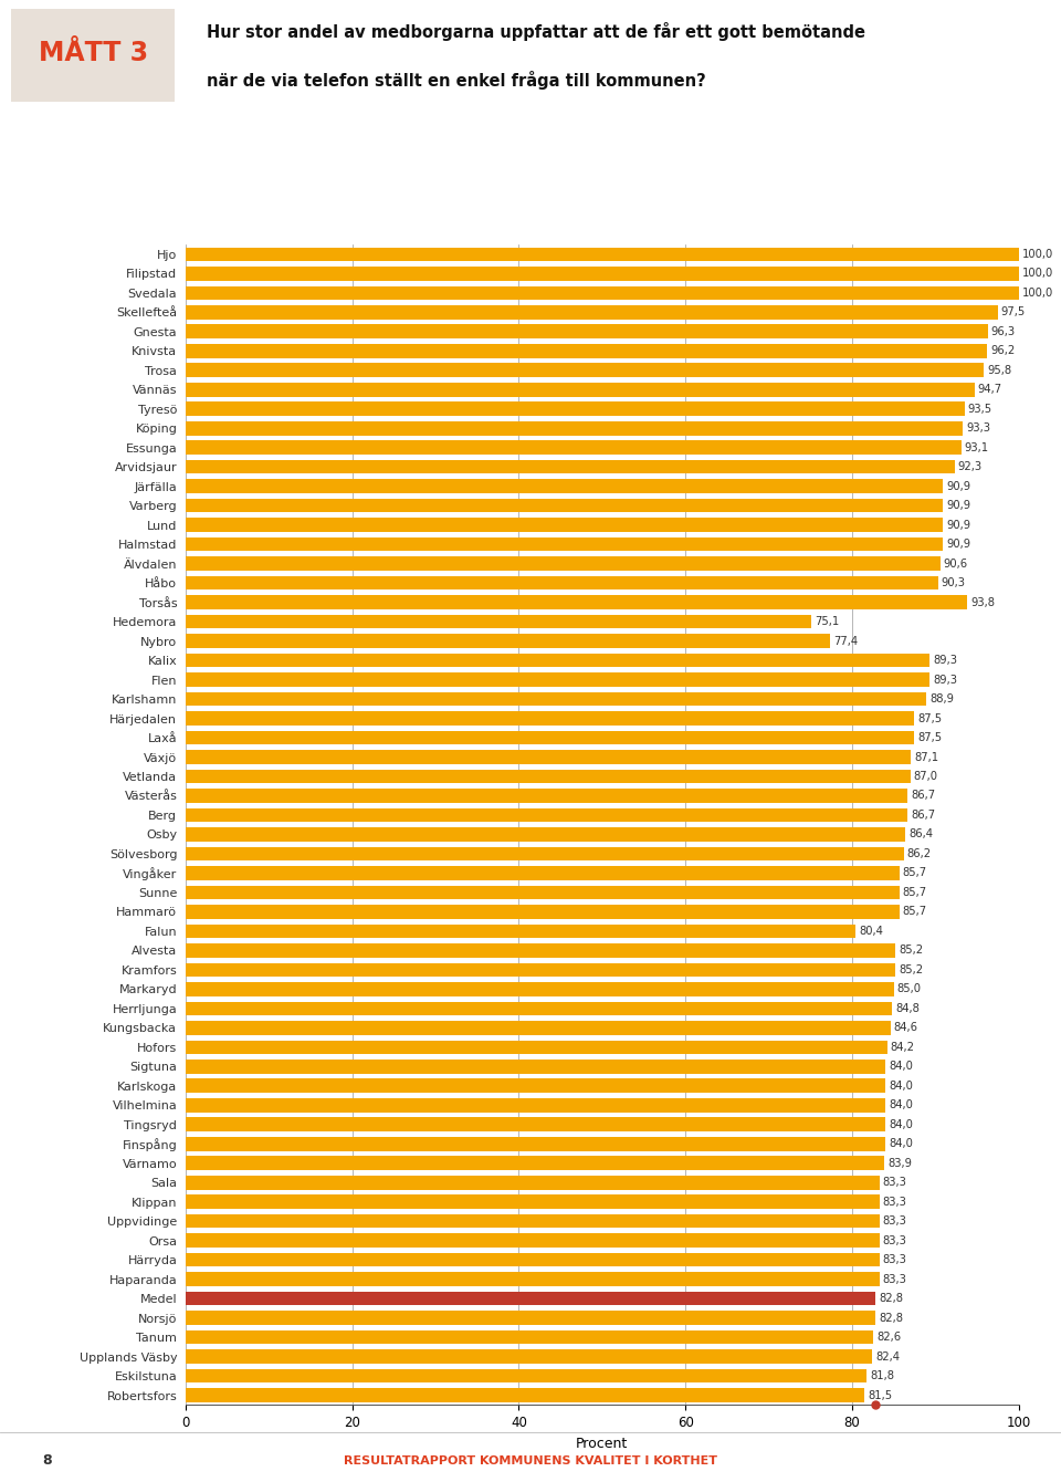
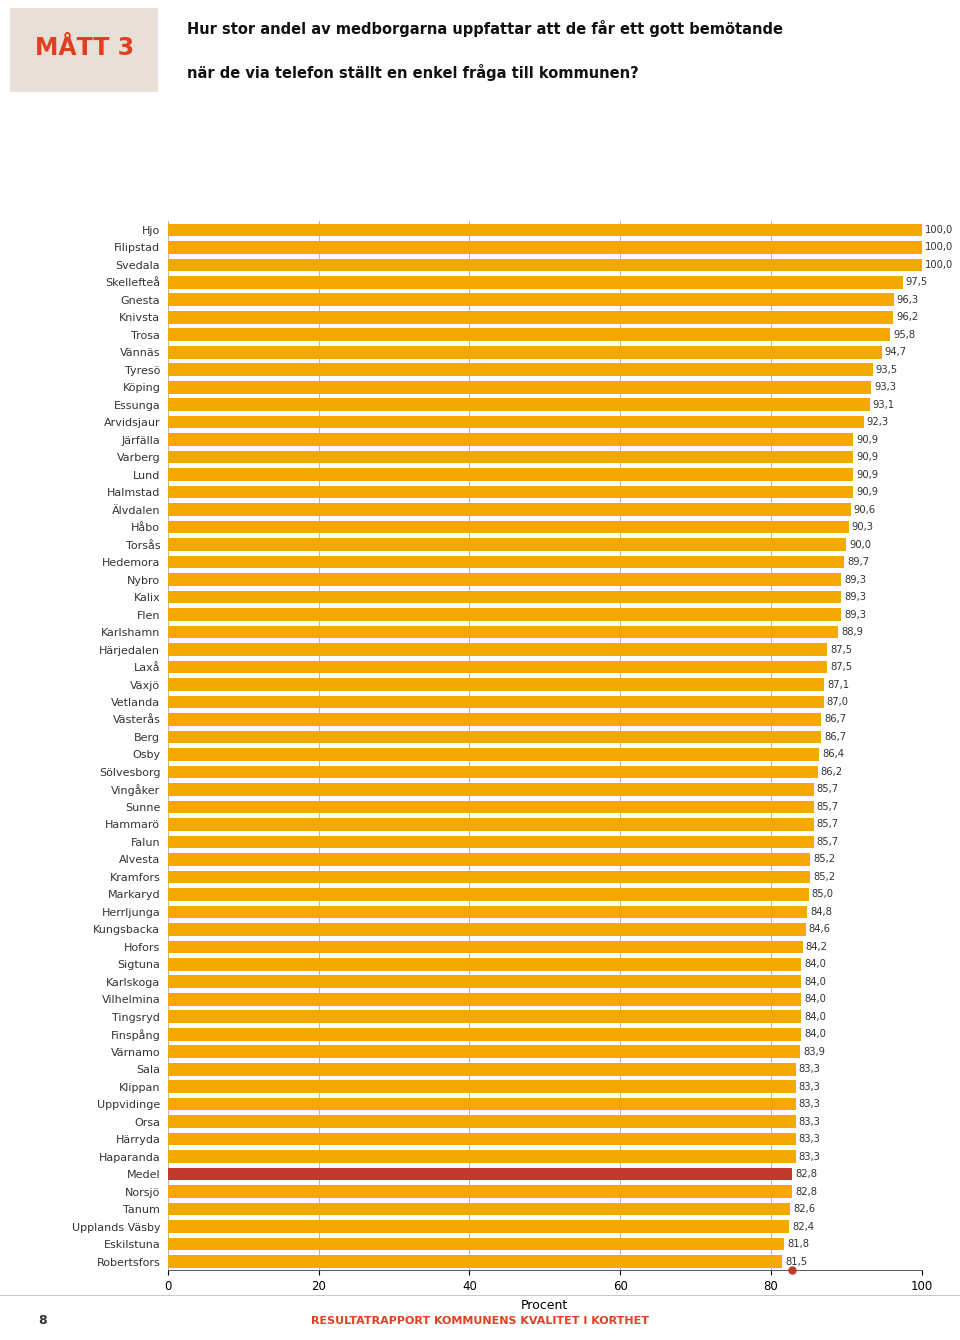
Torsås: 93,8 -> 90,0
Hedemora: 75,1 -> 89,7
Nybro: 77,4 -> 89,3
Falun: 80,4 -> 85,7
